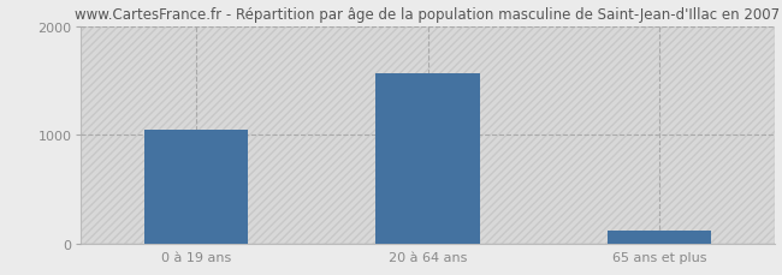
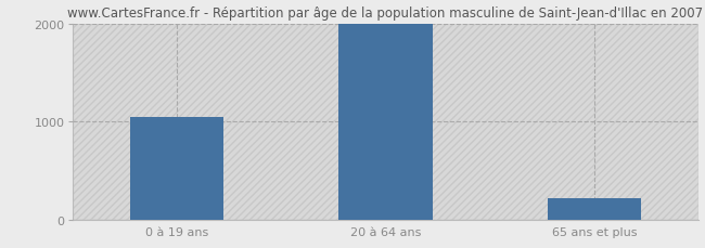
20 à 64 ans: 1560 -> 2000
65 ans et plus: 120 -> 220
